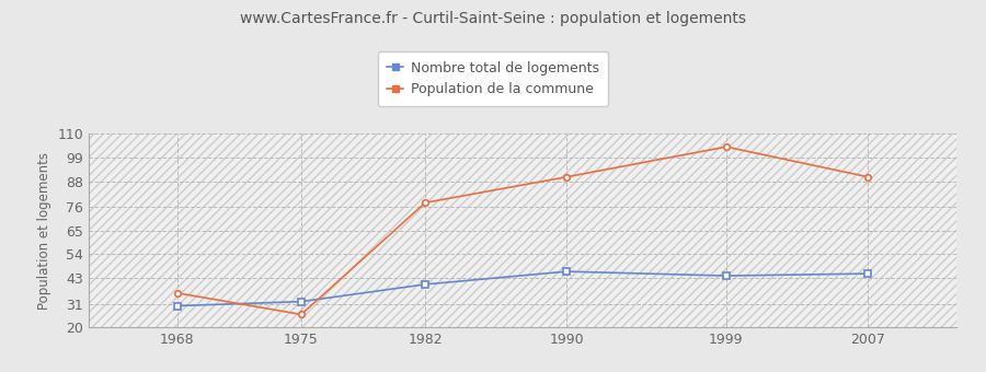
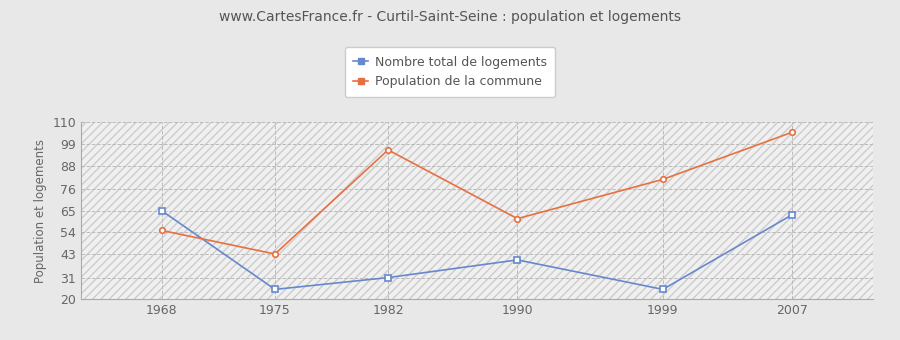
Nombre total de logements/1968: 30 -> 65
Population de la commune/1968: 36 -> 55
Nombre total de logements/1975: 32 -> 25
Population de la commune/1975: 26 -> 43
Nombre total de logements/1982: 40 -> 31
Population de la commune/1982: 78 -> 96
Nombre total de logements/1990: 46 -> 40
Population de la commune/1990: 90 -> 61
Nombre total de logements/1999: 44 -> 25
Population de la commune/1999: 104 -> 81
Nombre total de logements/2007: 45 -> 63
Population de la commune/2007: 90 -> 105
